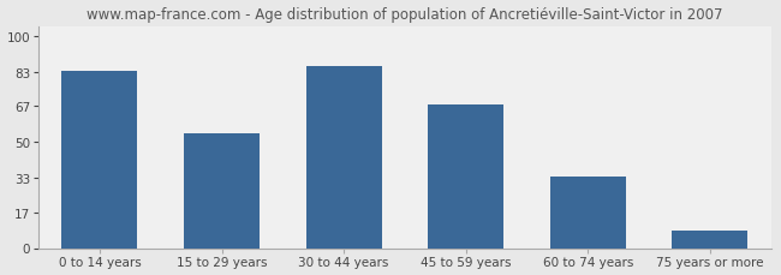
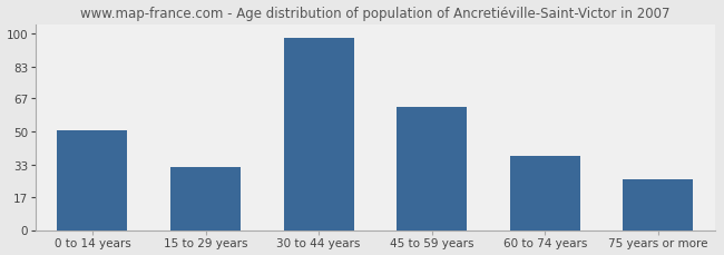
0 to 14 years: 84 -> 51
15 to 29 years: 54 -> 32
30 to 44 years: 86 -> 98
45 to 59 years: 68 -> 63
60 to 74 years: 34 -> 38
75 years or more: 8 -> 26
